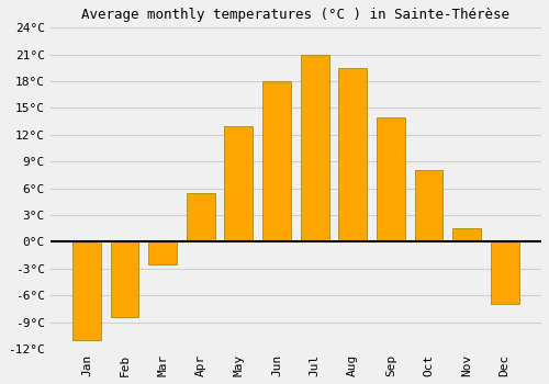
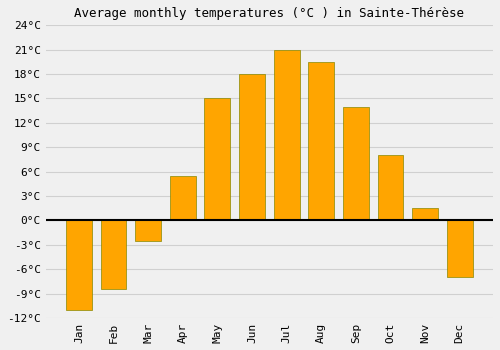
May: 13.0°C -> 15.0°C
